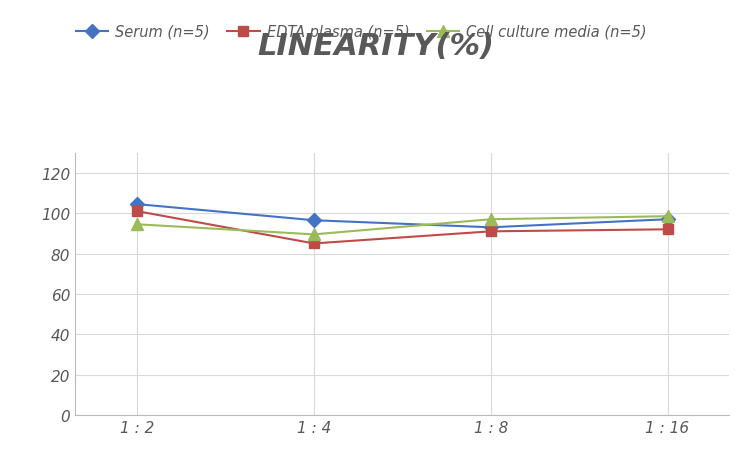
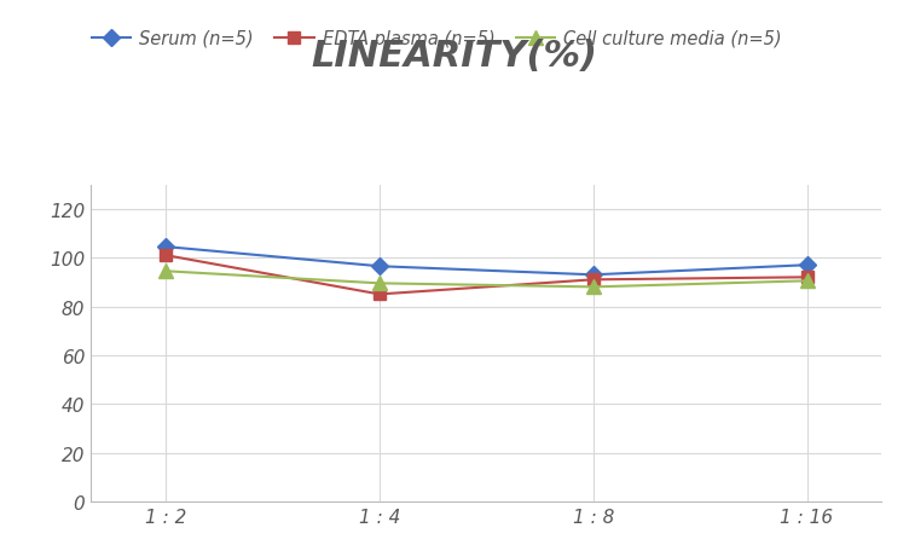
Cell culture media (n=5)/1 : 8: 97.0 -> 88.0
Cell culture media (n=5)/1 : 16: 98.5 -> 90.5
